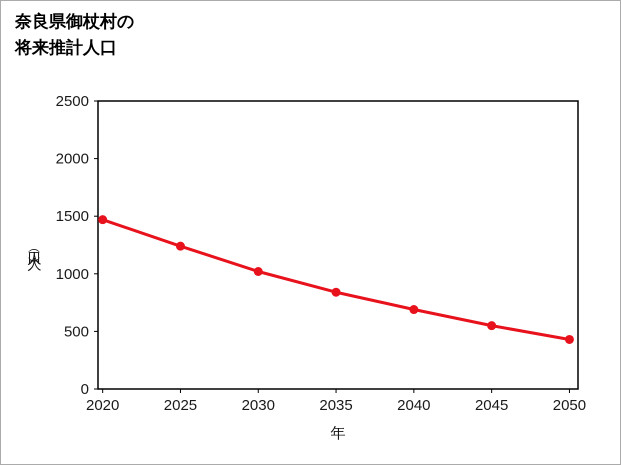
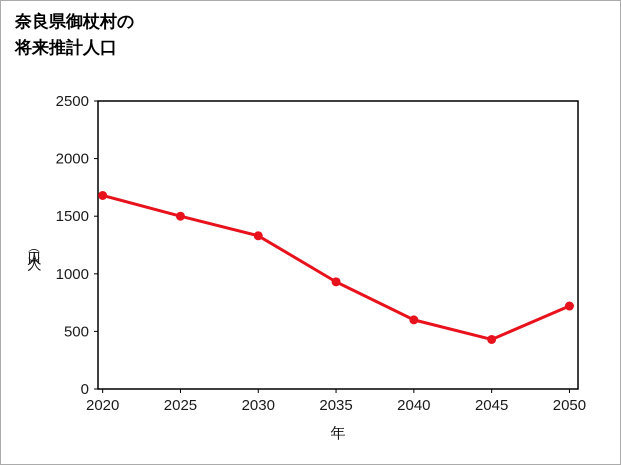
2020: 1470 -> 1680
2025: 1240 -> 1500
2030: 1020 -> 1330
2035: 840 -> 930
2040: 690 -> 600
2045: 550 -> 430
2050: 430 -> 720
